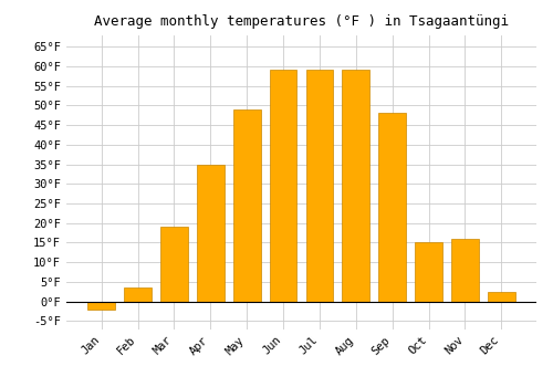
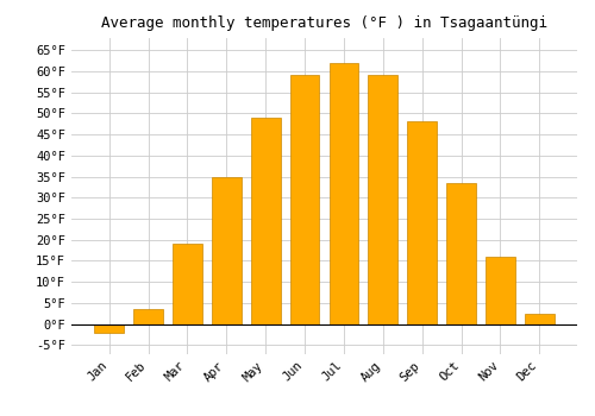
Jul: 59.0°F -> 62.0°F
Oct: 15.0°F -> 33.5°F
